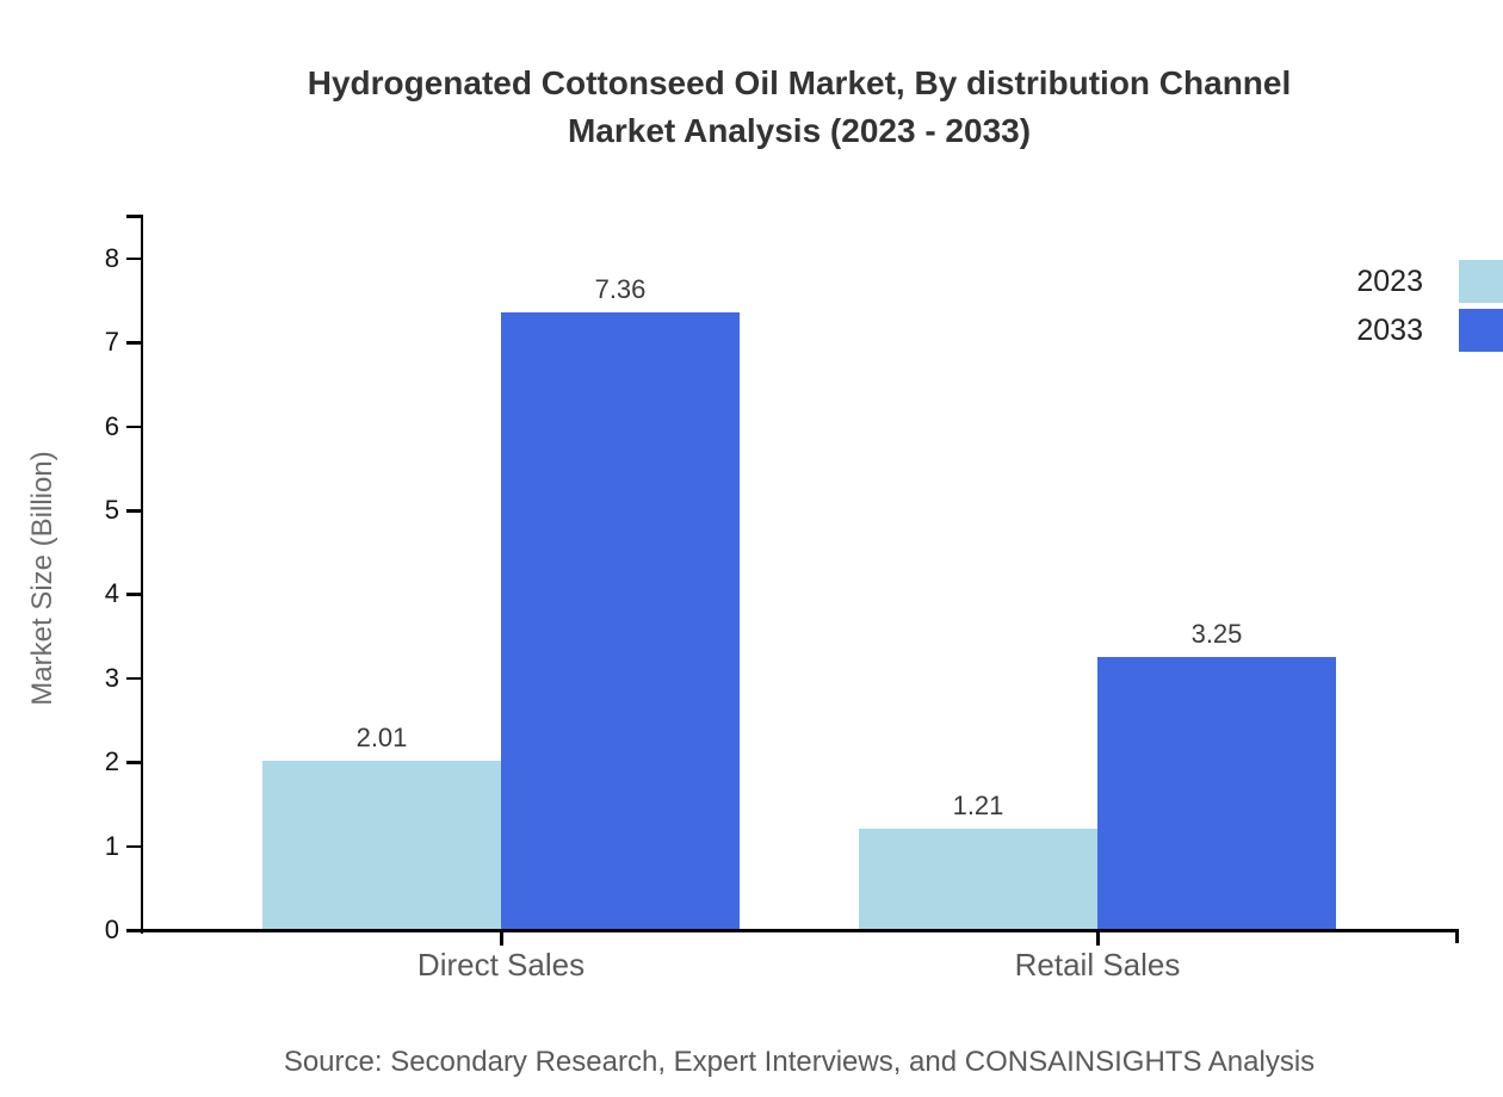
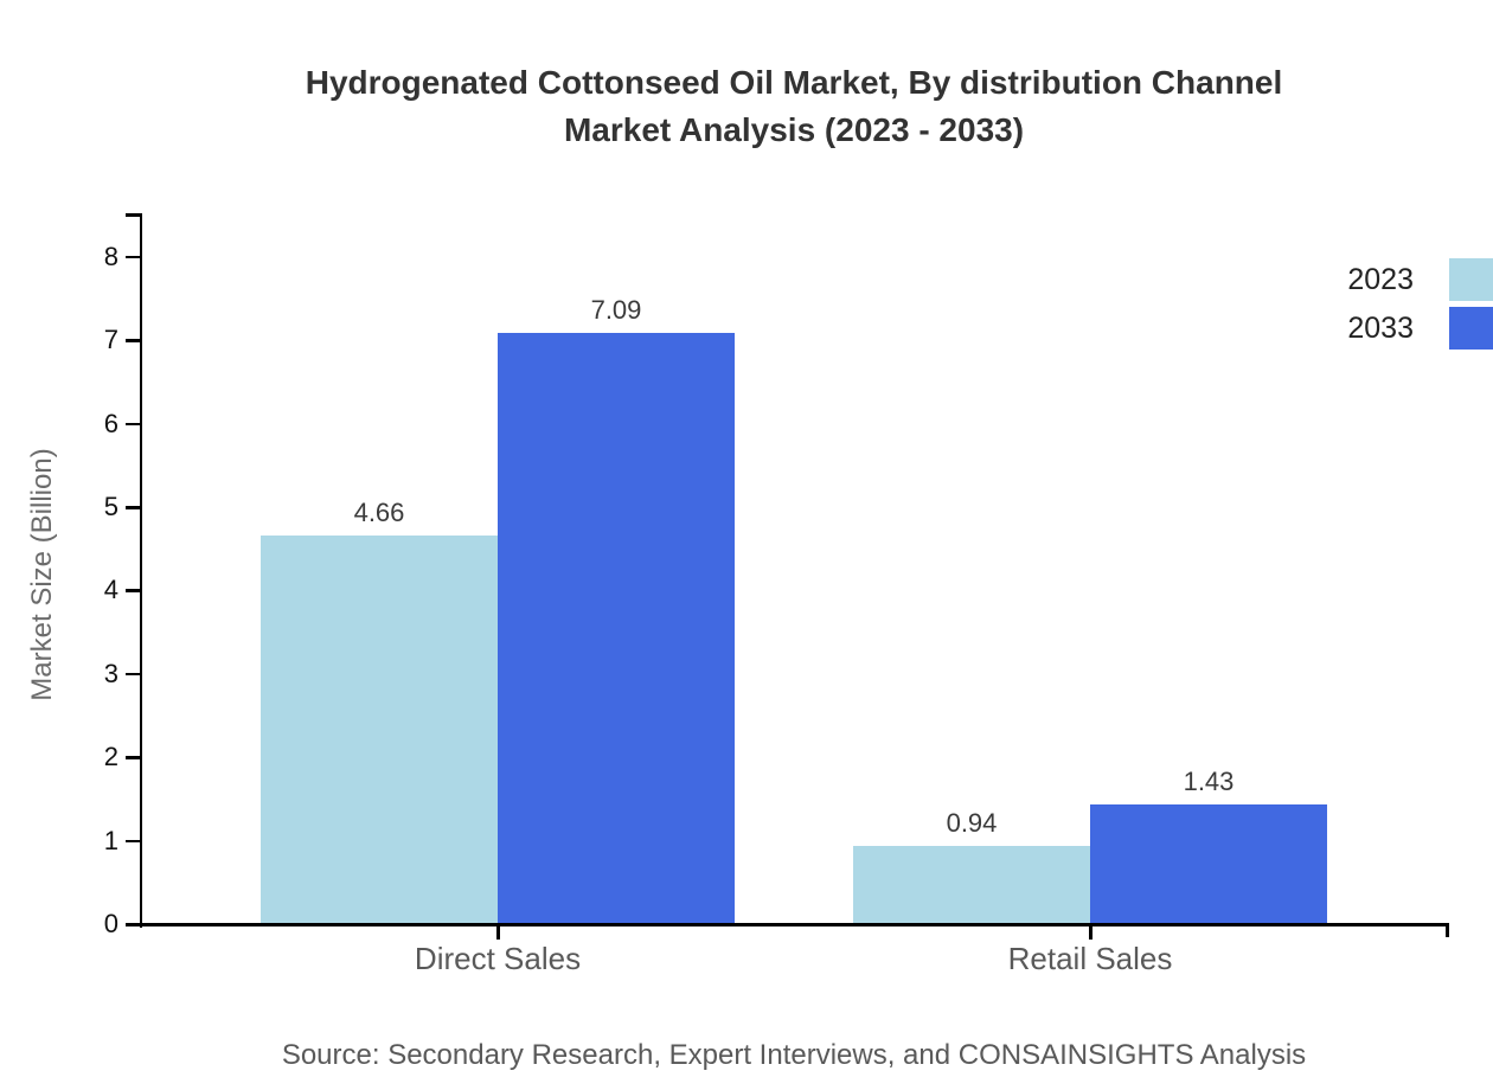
2023/Direct Sales: 2.01 -> 4.66
2033/Direct Sales: 7.36 -> 7.09
2023/Retail Sales: 1.21 -> 0.94
2033/Retail Sales: 3.25 -> 1.43
